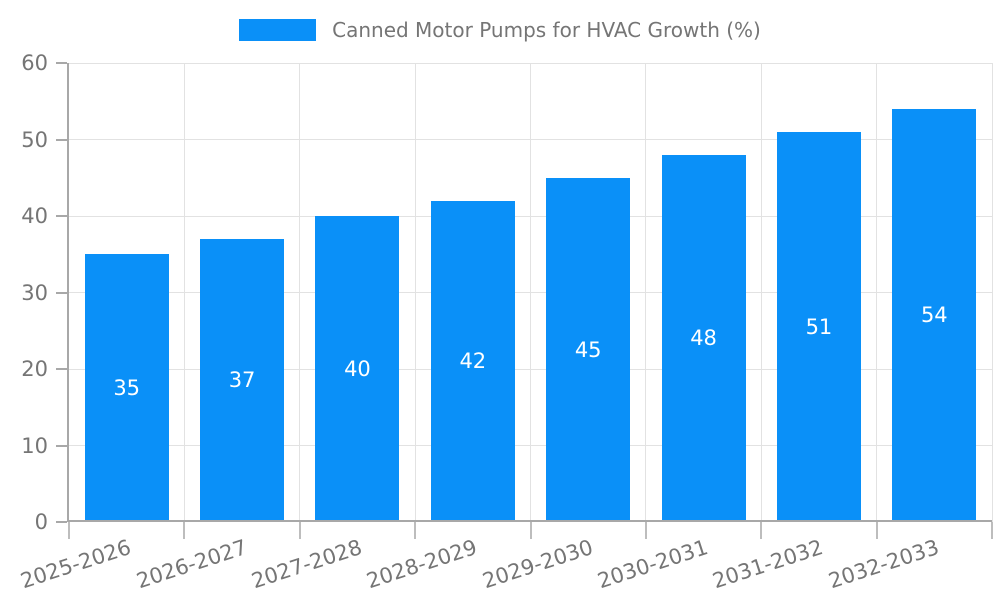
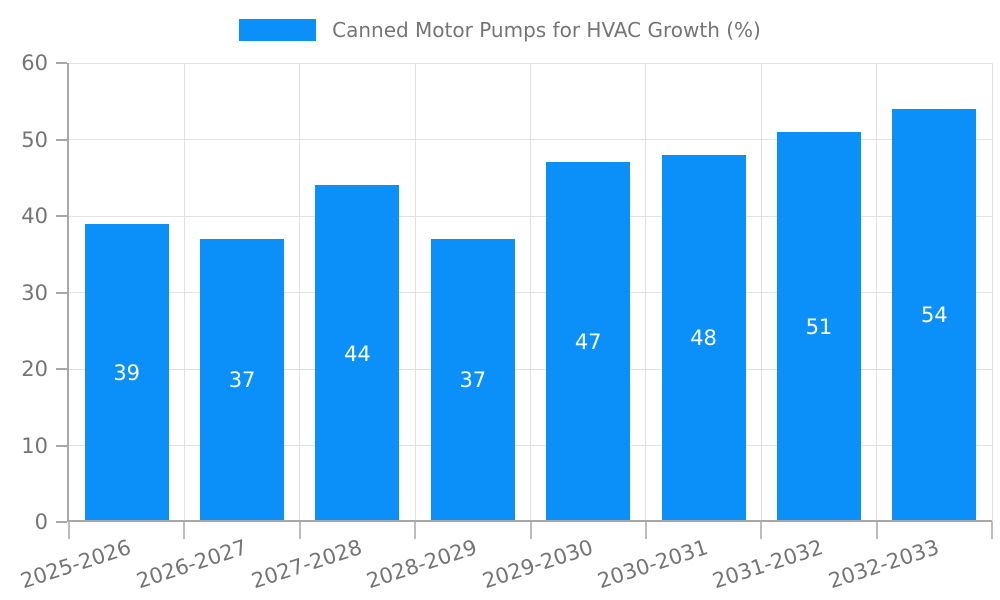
2025-2026: 35 -> 39
2027-2028: 40 -> 44
2028-2029: 42 -> 37
2029-2030: 45 -> 47
